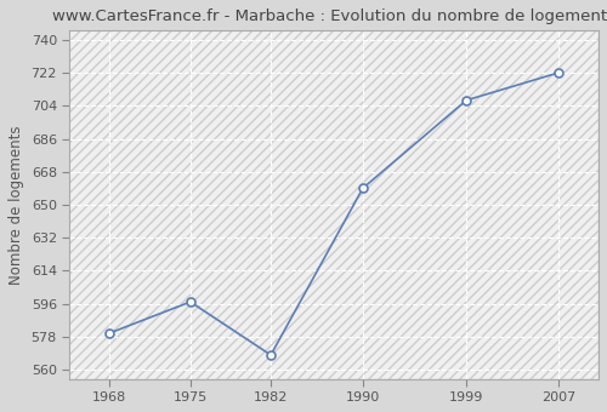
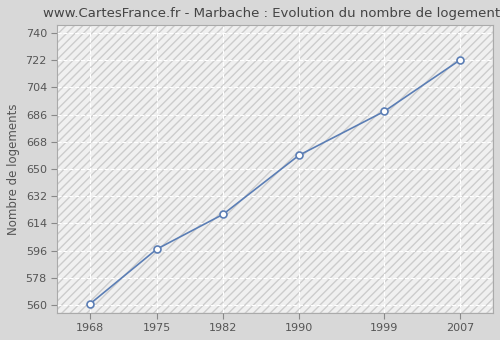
1968: 580 -> 561
1982: 568 -> 620
1999: 707 -> 688
